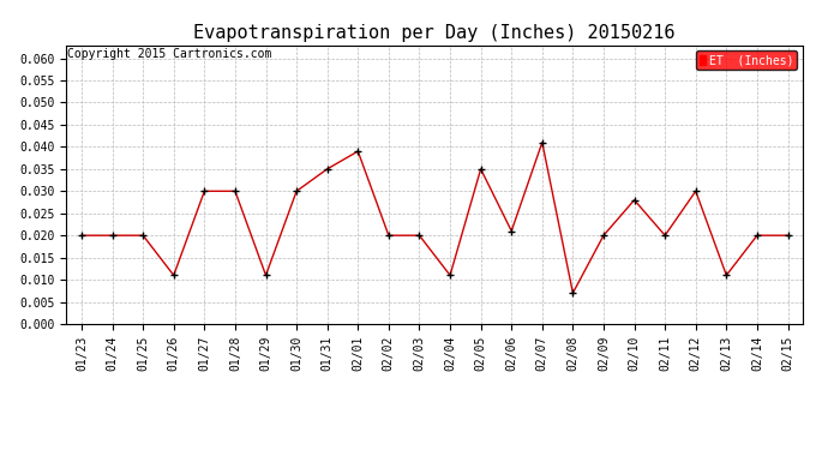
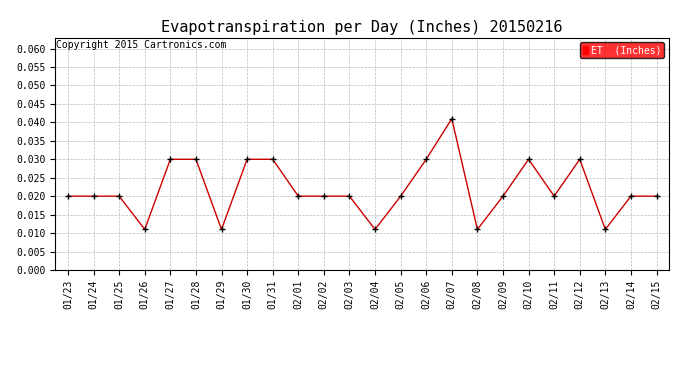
01/31: 0.035 -> 0.030
02/01: 0.039 -> 0.020
02/05: 0.035 -> 0.020
02/06: 0.021 -> 0.030
02/08: 0.007 -> 0.011
02/10: 0.028 -> 0.030
